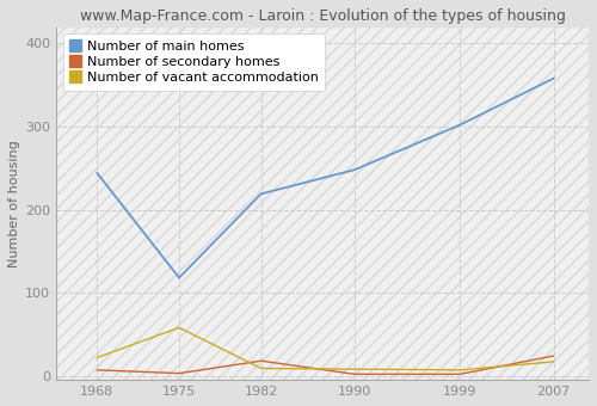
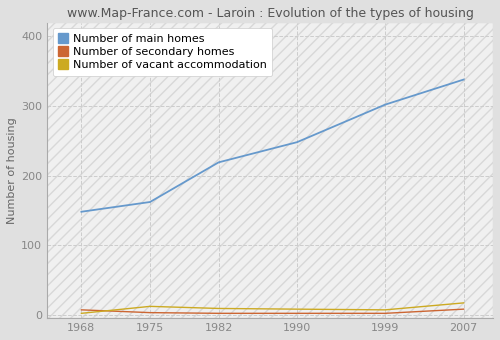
Number of main homes/1968: 244 -> 148
Number of vacant accommodation/1968: 22 -> 2
Number of main homes/1975: 118 -> 162
Number of vacant accommodation/1975: 58 -> 12
Number of secondary homes/1982: 18 -> 2
Number of main homes/2007: 358 -> 338
Number of secondary homes/2007: 24 -> 8
